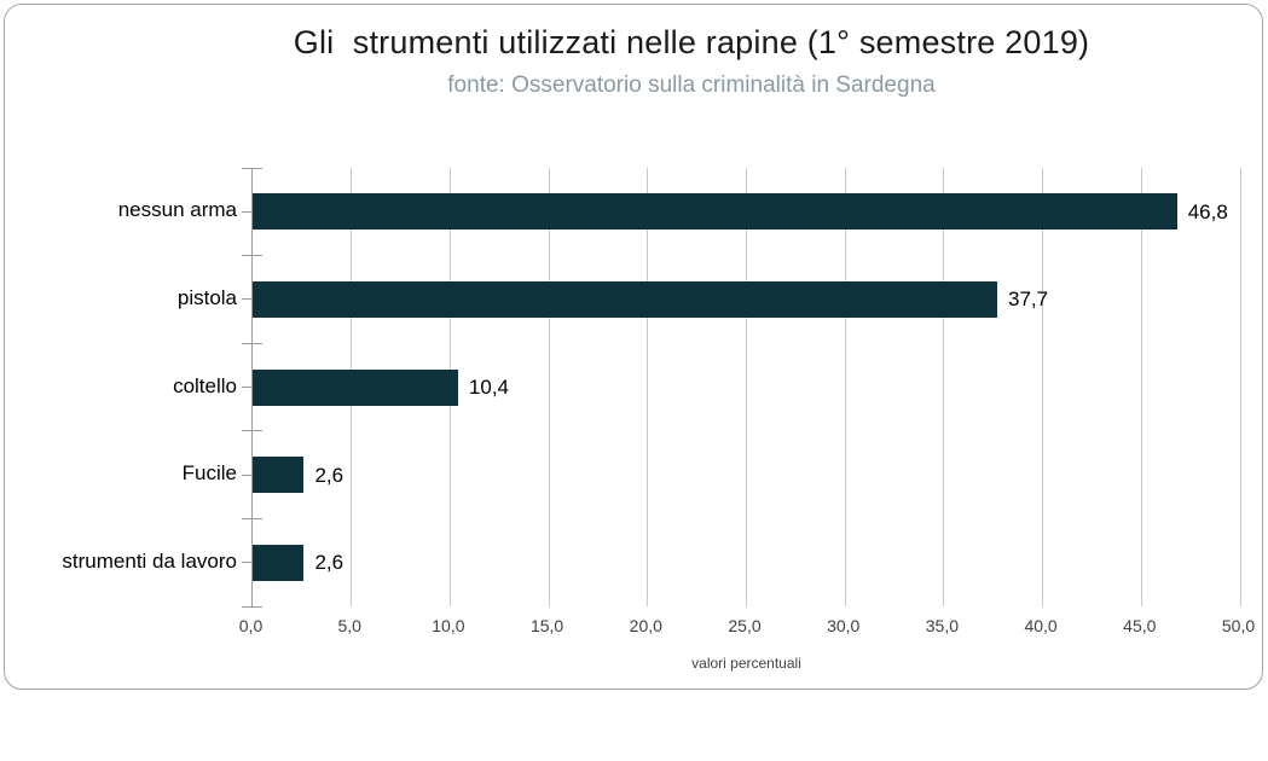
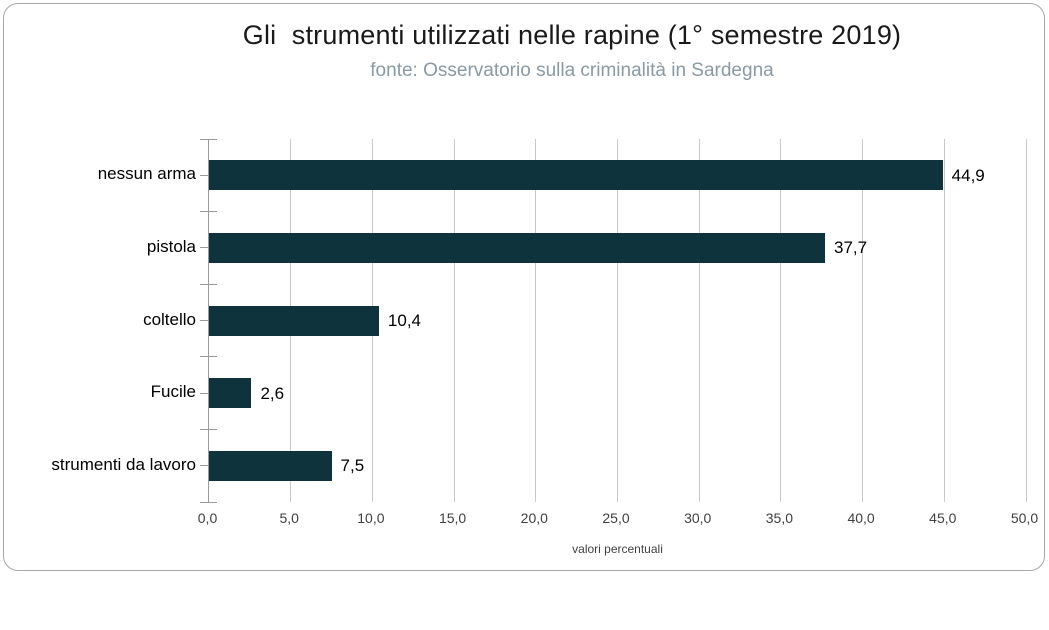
nessun arma: 46,8 -> 44,9
strumenti da lavoro: 2,6 -> 7,5
